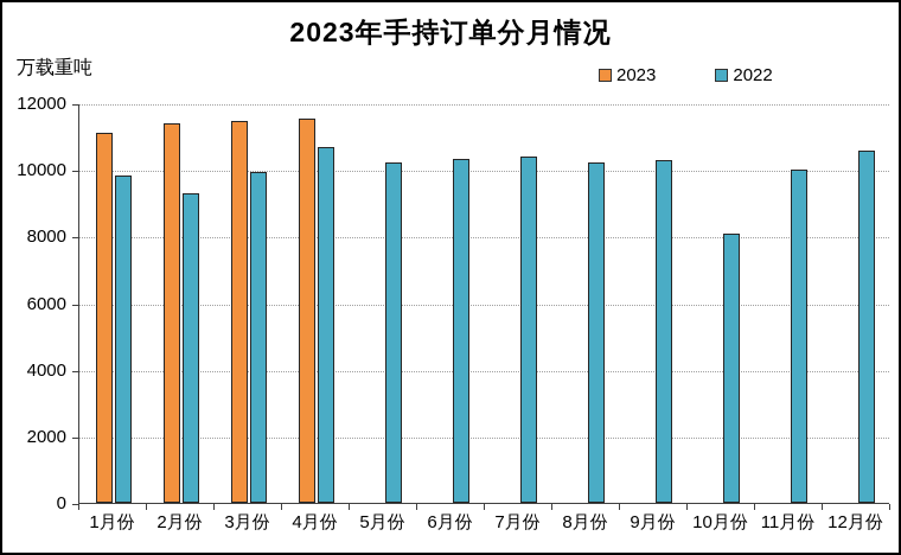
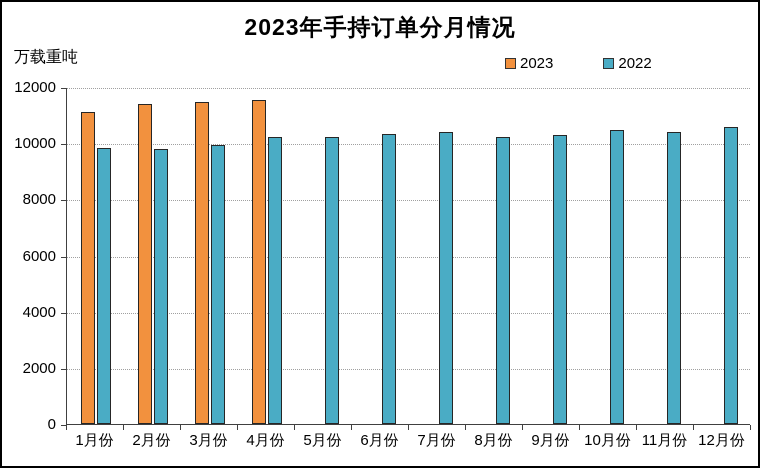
2022/2月份: 9300 -> 9800
2022/4月份: 10700 -> 10200
2022/10月份: 8100 -> 10500
2022/11月份: 10000 -> 10400
